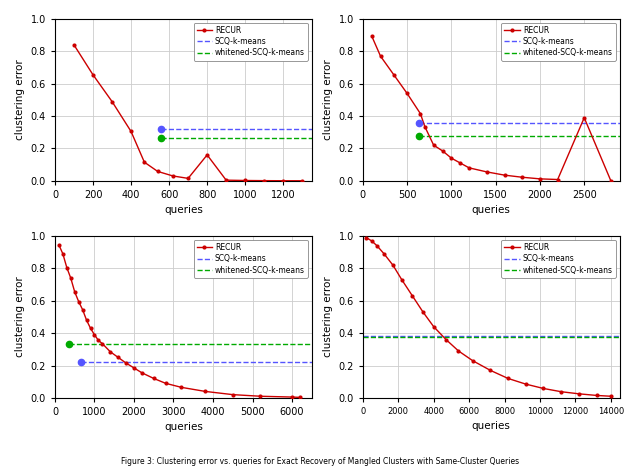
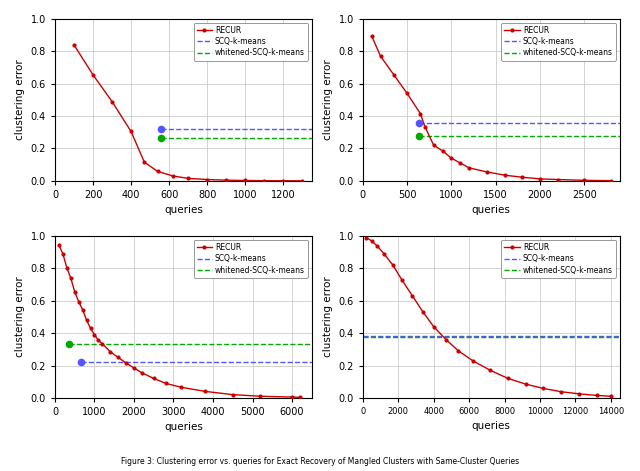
800: 0.16 -> 0.01
2500: 0.39 -> 0.00
